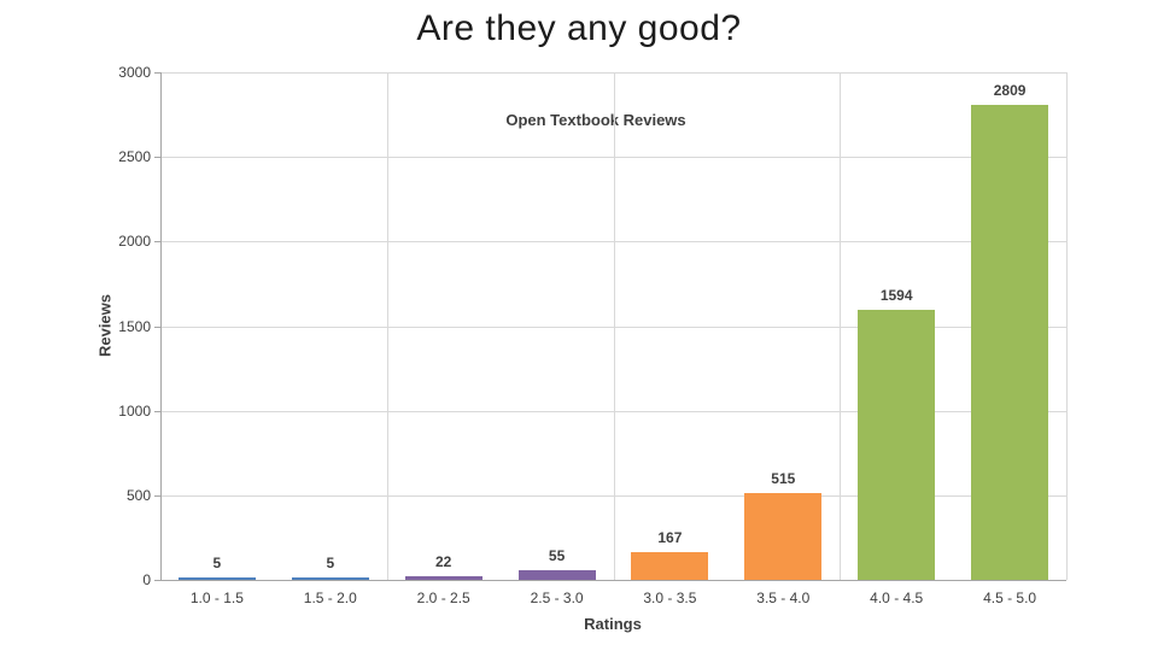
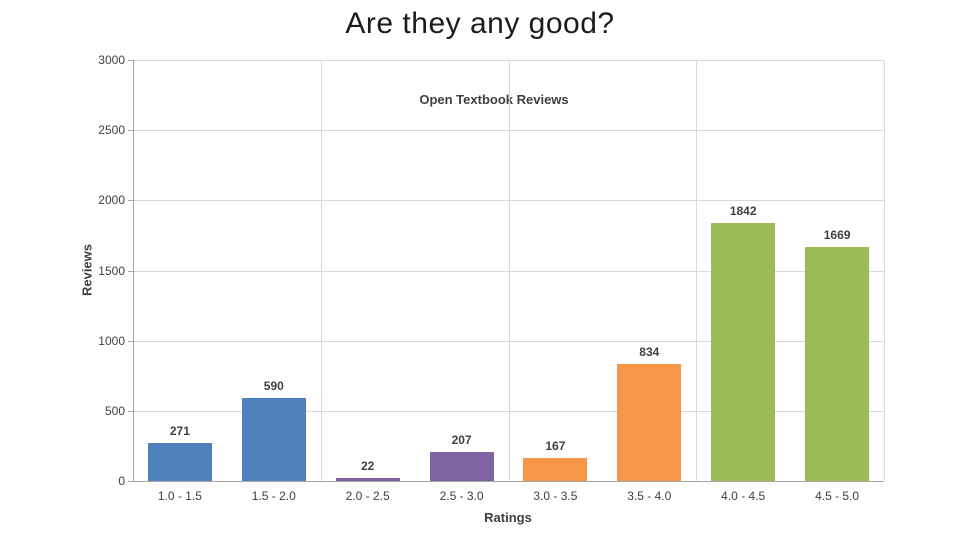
1.0 - 1.5: 5 -> 271
1.5 - 2.0: 5 -> 590
2.5 - 3.0: 55 -> 207
3.5 - 4.0: 515 -> 834
4.0 - 4.5: 1594 -> 1842
4.5 - 5.0: 2809 -> 1669
